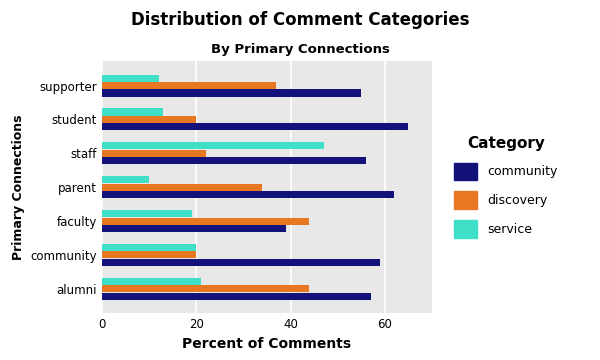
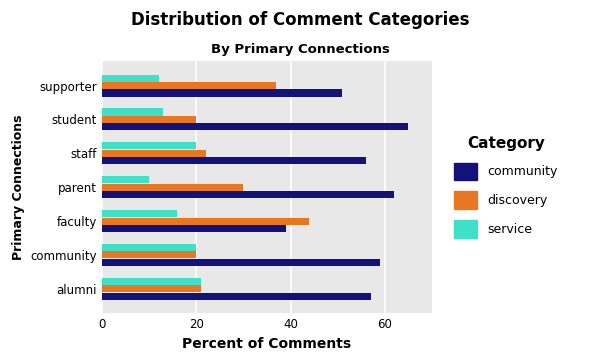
community/supporter: 55 -> 51
service/staff: 47 -> 20
discovery/parent: 34 -> 30
service/faculty: 19 -> 16
discovery/alumni: 44 -> 21
